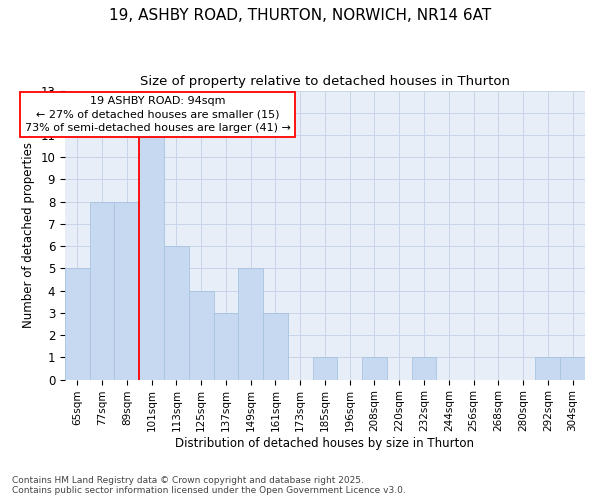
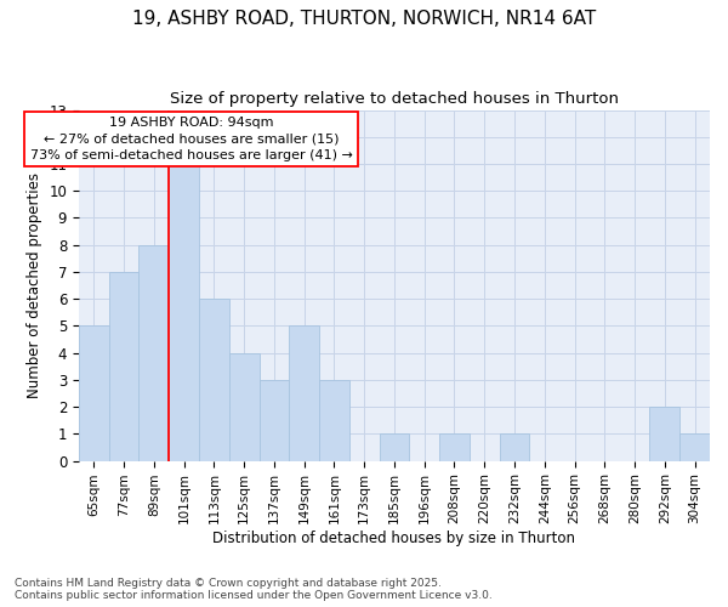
77sqm: 8 -> 7
292sqm: 1 -> 2
